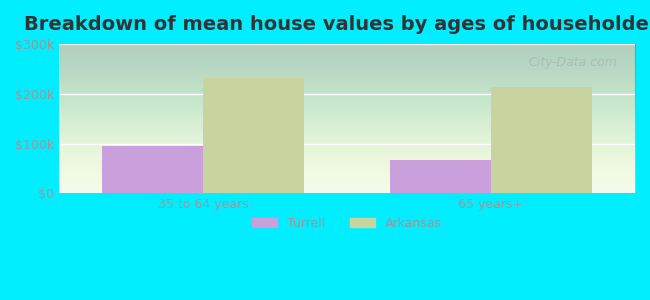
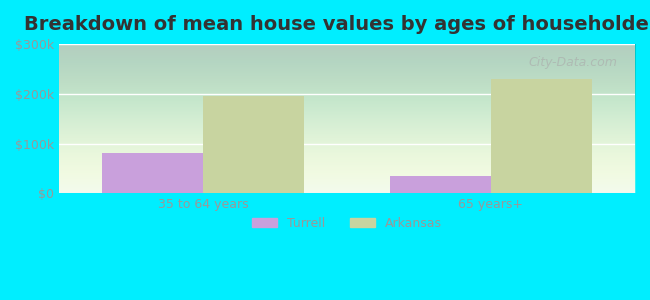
Turrell/35 to 64 years: $95k -> $80k
Arkansas/35 to 64 years: $232k -> $195k
Turrell/65 years+: $67k -> $35k
Arkansas/65 years+: $213k -> $230k
